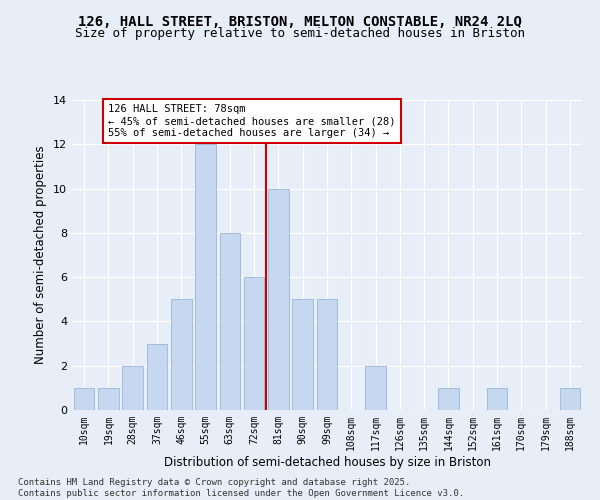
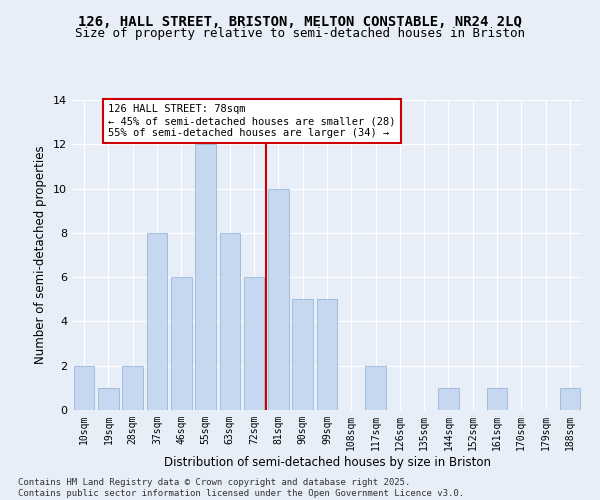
10sqm: 1 -> 2
37sqm: 3 -> 8
46sqm: 5 -> 6
